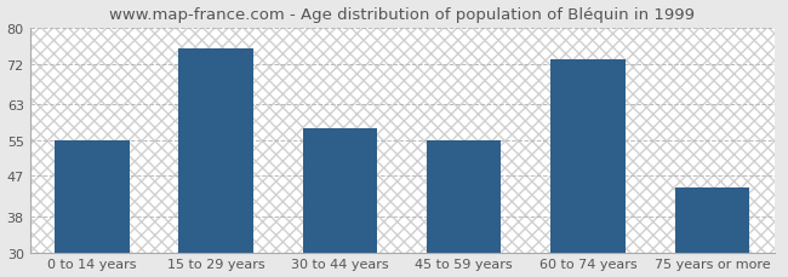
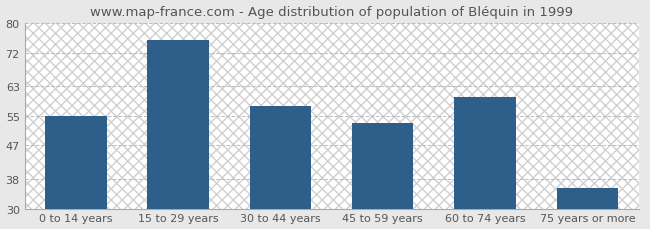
45 to 59 years: 55.0 -> 53.0
60 to 74 years: 73.0 -> 60.0
75 years or more: 44.5 -> 35.5
